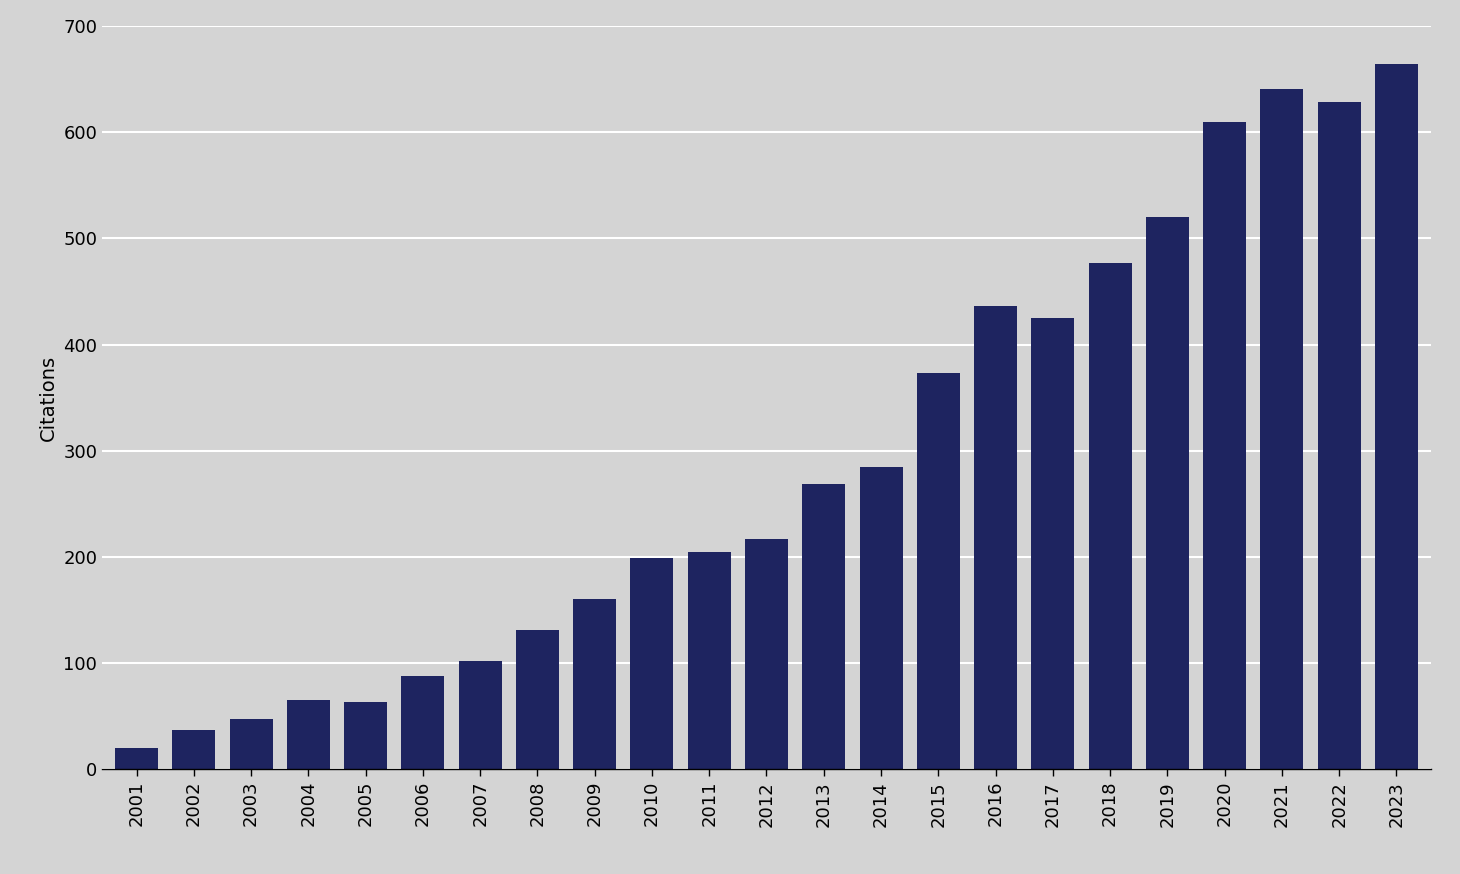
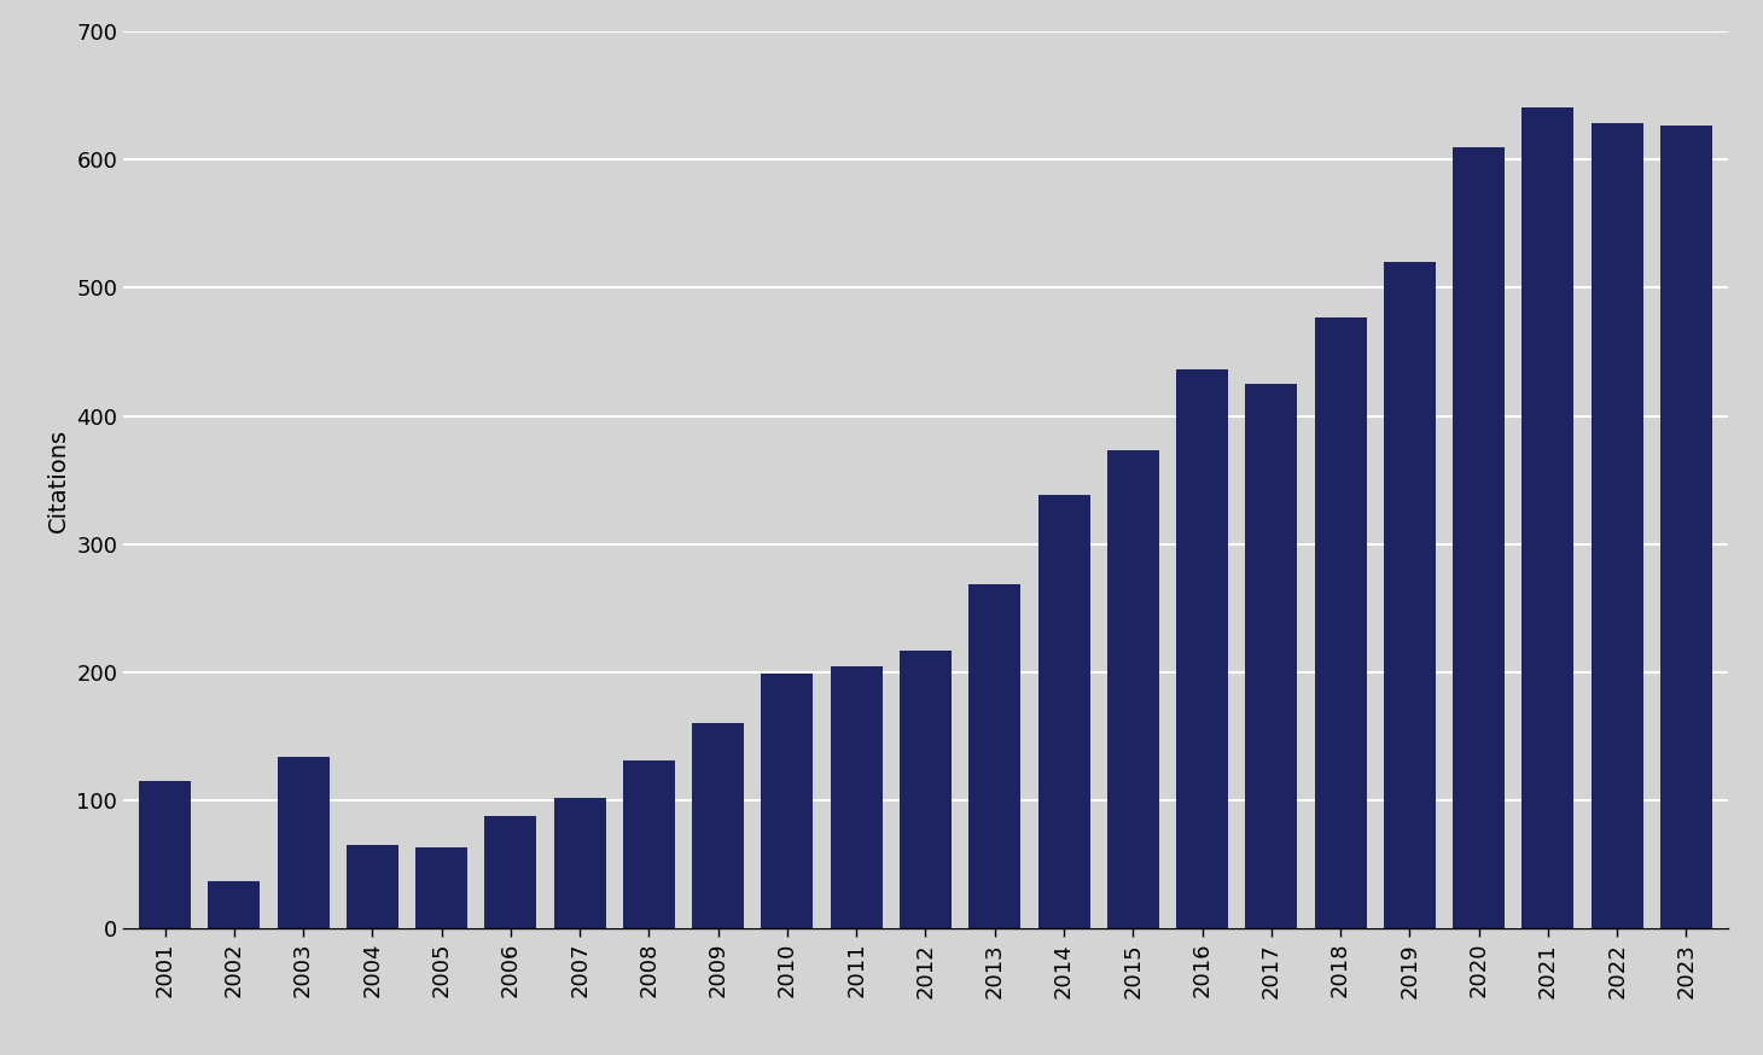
2001: 20 -> 115
2003: 47 -> 134
2014: 285 -> 338
2023: 664 -> 627
